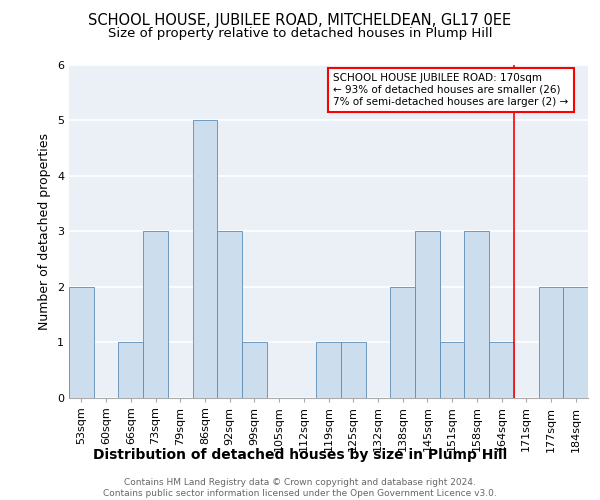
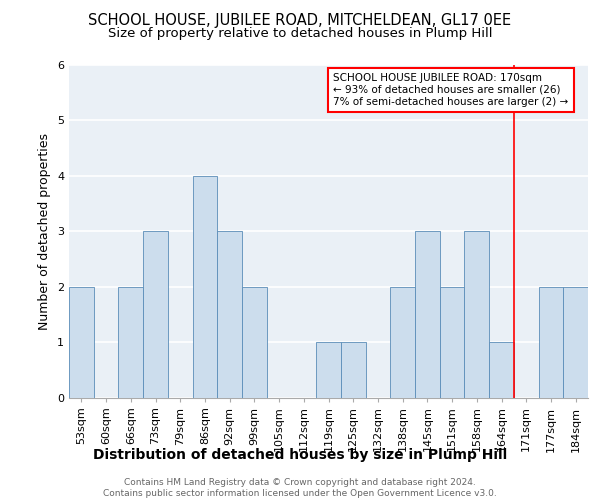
66sqm: 1 -> 2
86sqm: 5 -> 4
99sqm: 1 -> 2
151sqm: 1 -> 2
